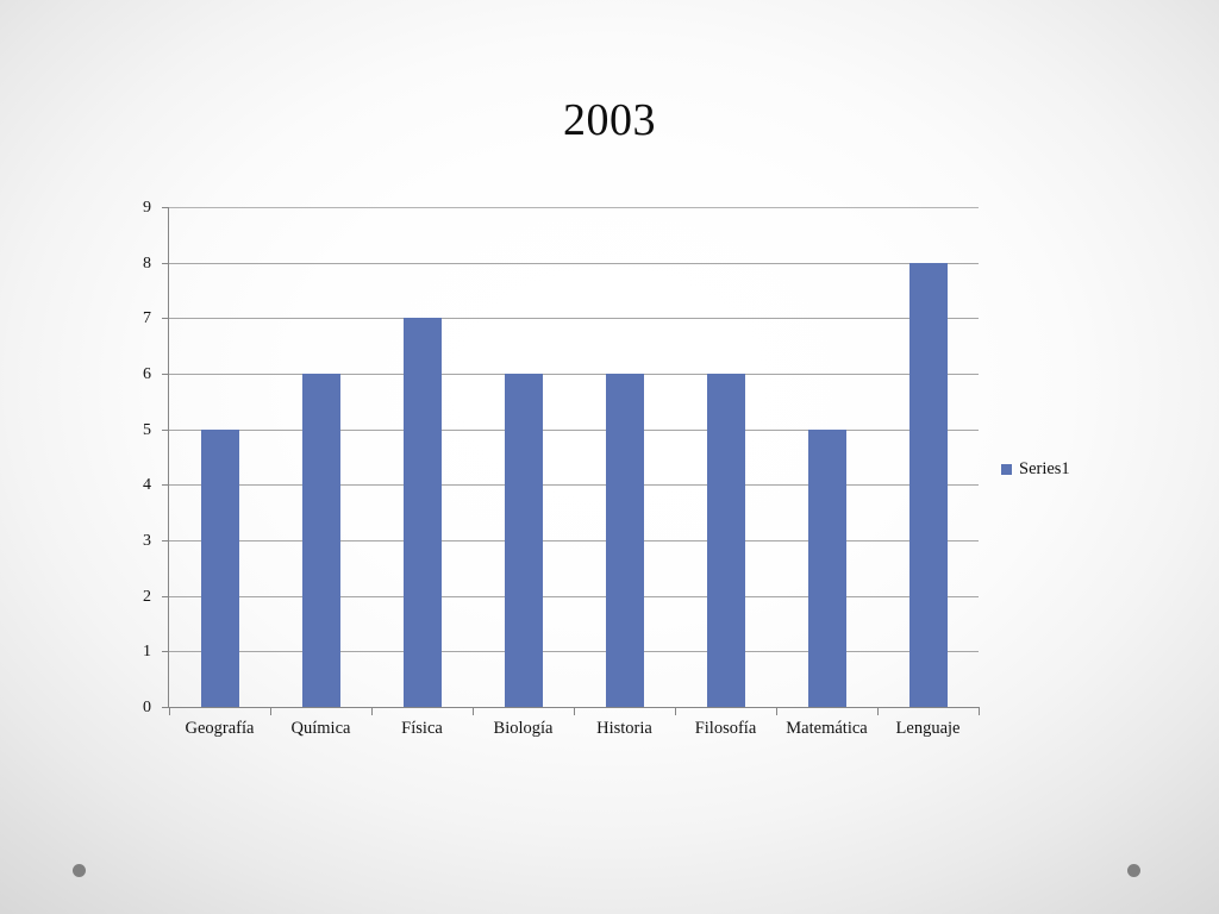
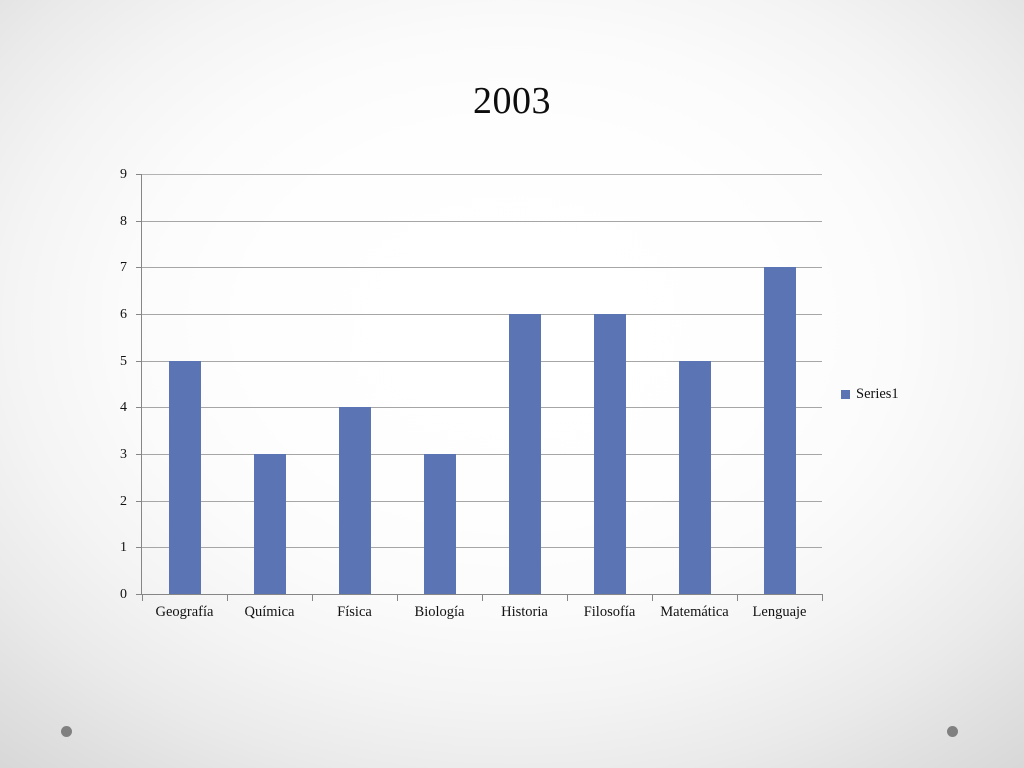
Química: 6 -> 3
Física: 7 -> 4
Biología: 6 -> 3
Lenguaje: 8 -> 7
